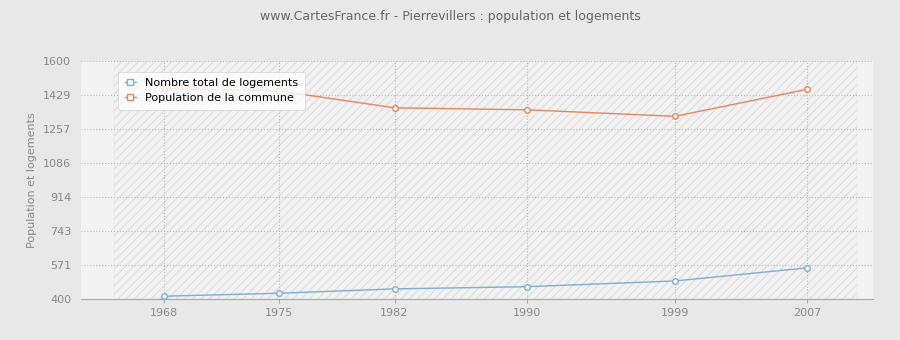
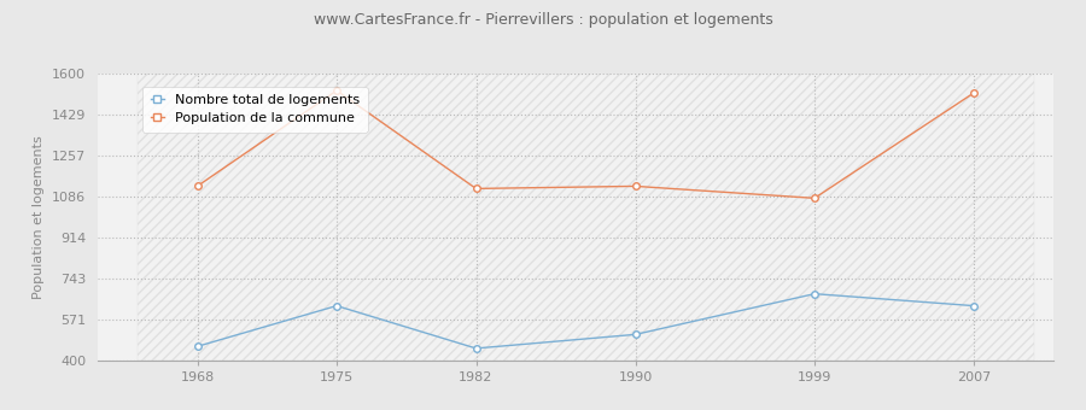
Nombre total de logements/1968: 420 -> 460
Population de la commune/1968: 1460 -> 1130
Nombre total de logements/1975: 430 -> 630
Population de la commune/1975: 1450 -> 1530
Population de la commune/1982: 1360 -> 1120
Nombre total de logements/1990: 460 -> 510
Population de la commune/1990: 1360 -> 1130
Nombre total de logements/1999: 490 -> 680
Population de la commune/1999: 1320 -> 1080
Nombre total de logements/2007: 560 -> 630
Population de la commune/2007: 1460 -> 1520
